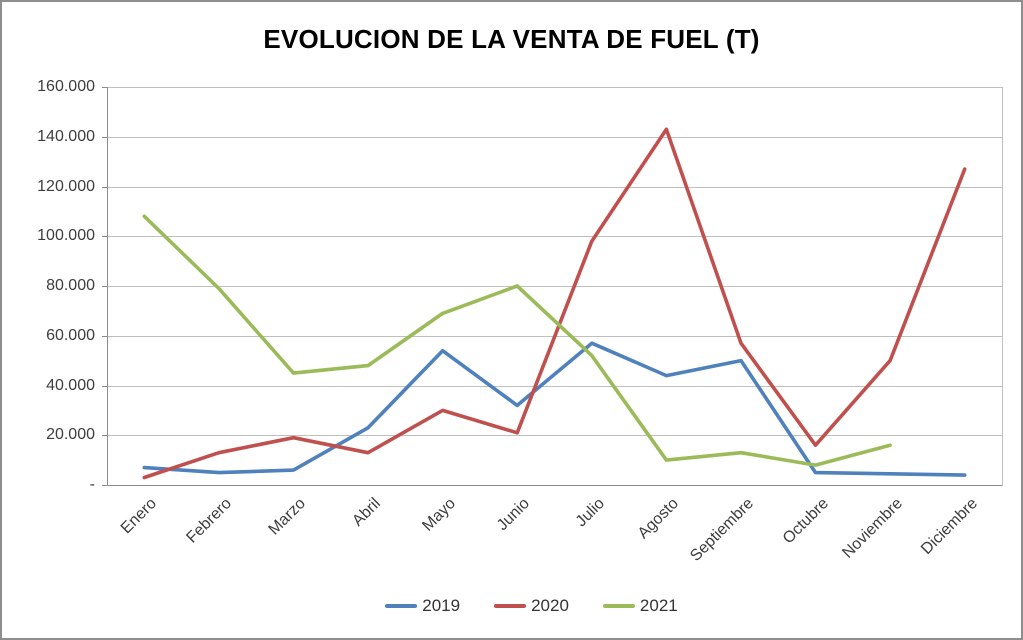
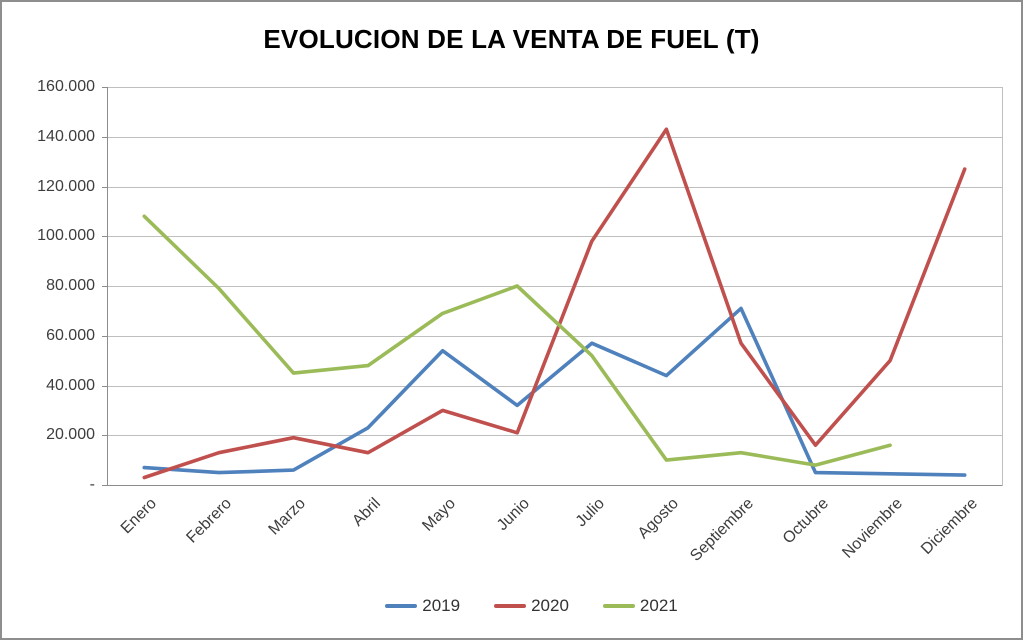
2019/Septiembre: 50000 -> 71000
